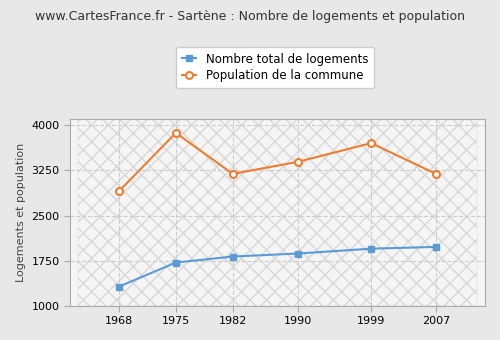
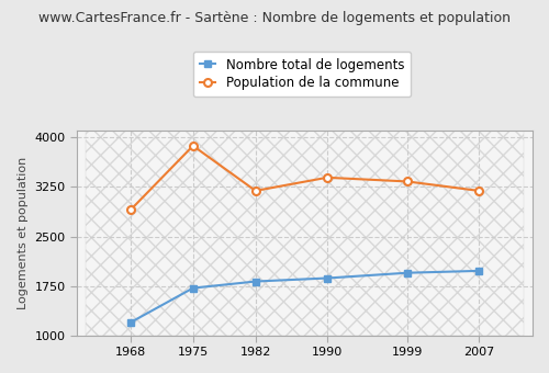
Nombre total de logements/1968: 1320 -> 1200
Population de la commune/1999: 3700 -> 3330
